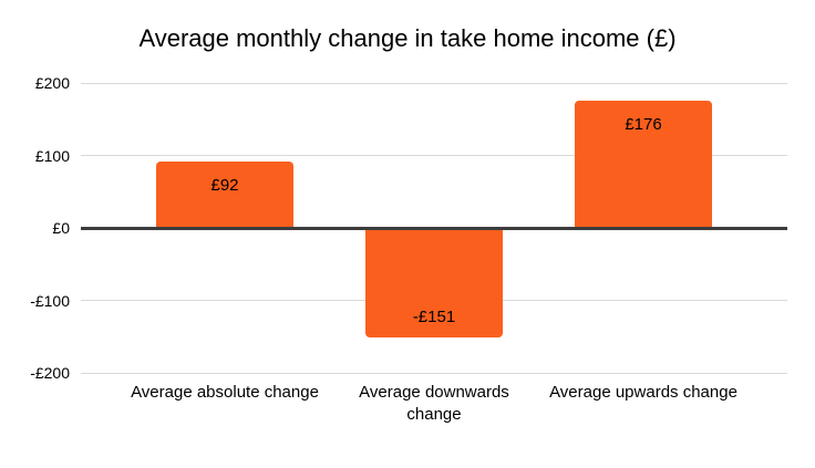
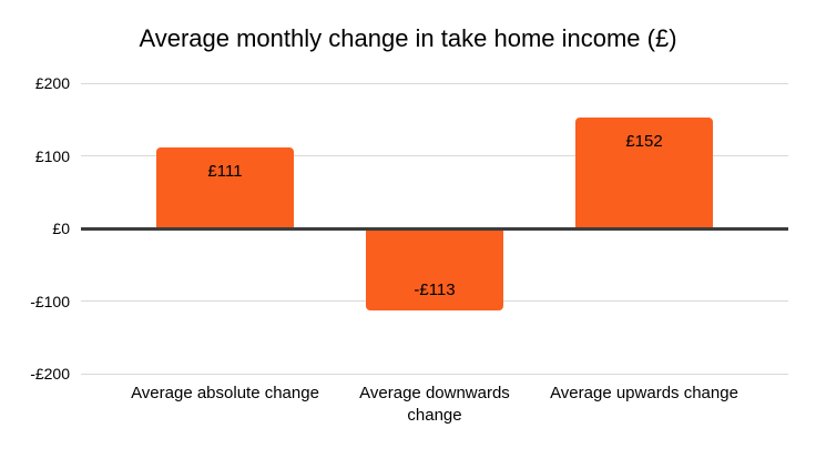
Average absolute change: £92 -> £111
Average downwards change: -£151 -> -£113
Average upwards change: £176 -> £152
